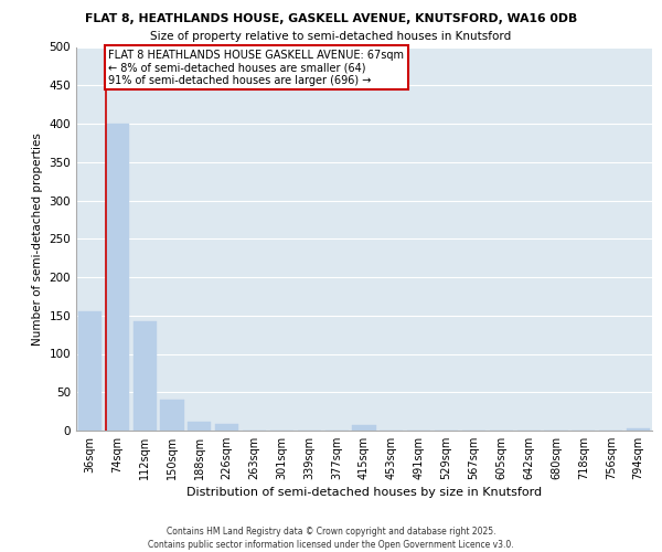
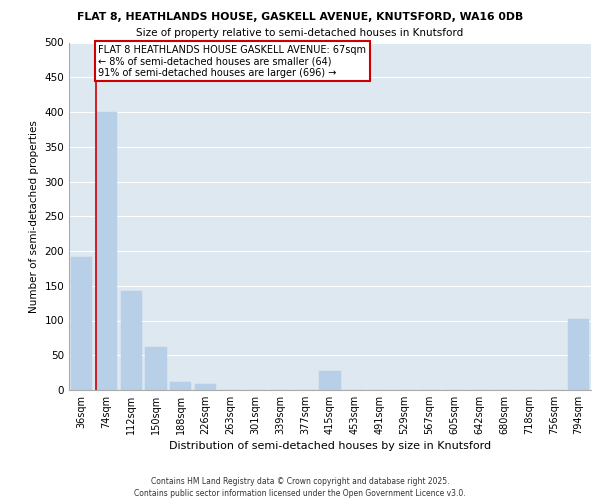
36sqm: 155 -> 192
150sqm: 40 -> 62
415sqm: 7 -> 28
794sqm: 3 -> 102
